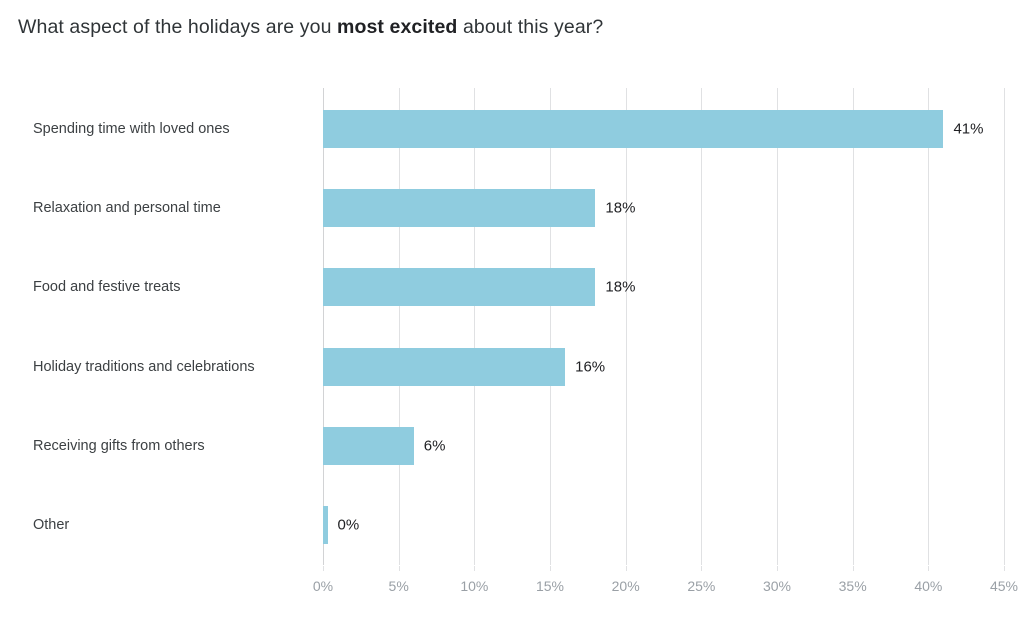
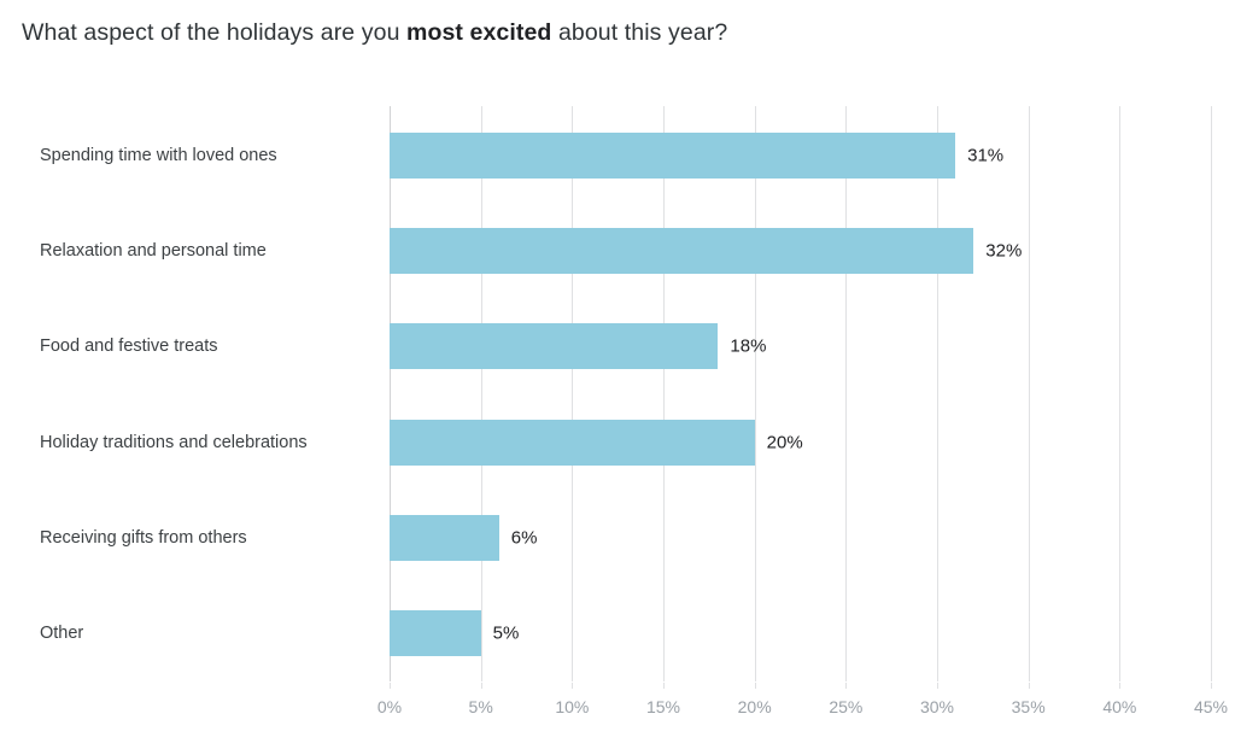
Spending time with loved ones: 41% -> 31%
Relaxation and personal time: 18% -> 32%
Holiday traditions and celebrations: 16% -> 20%
Other: 0% -> 5%
